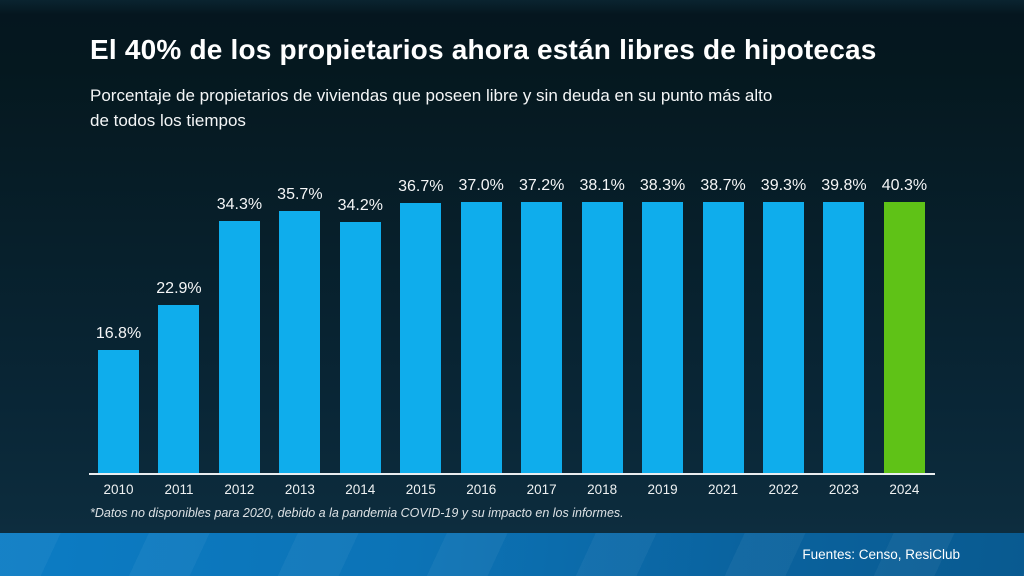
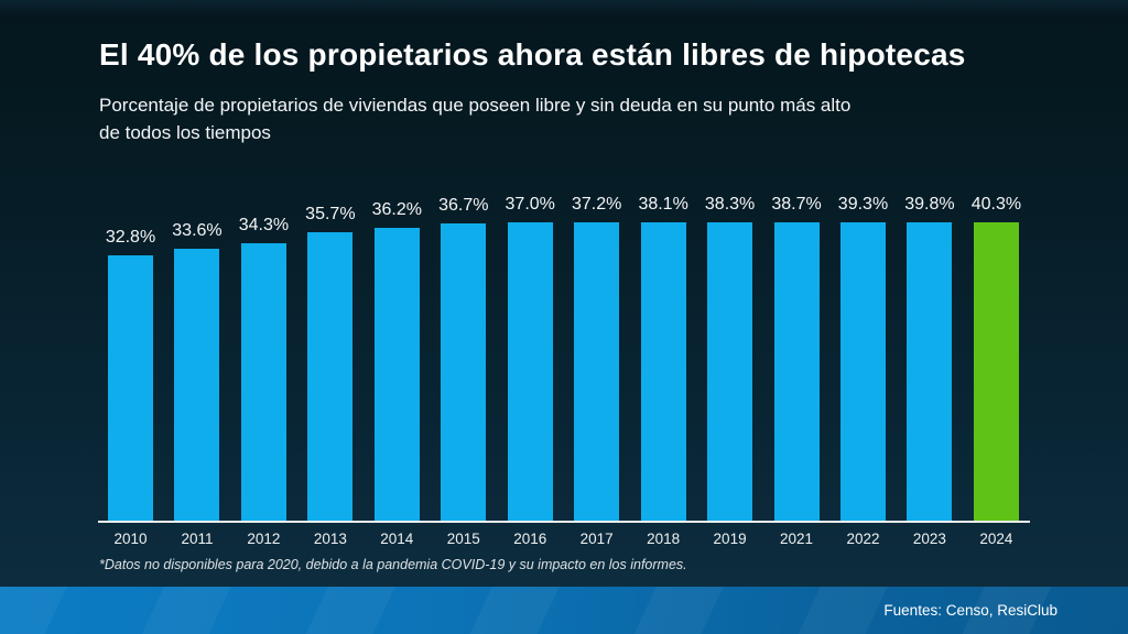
2010: 16.8% -> 32.8%
2011: 22.9% -> 33.6%
2014: 34.2% -> 36.2%
